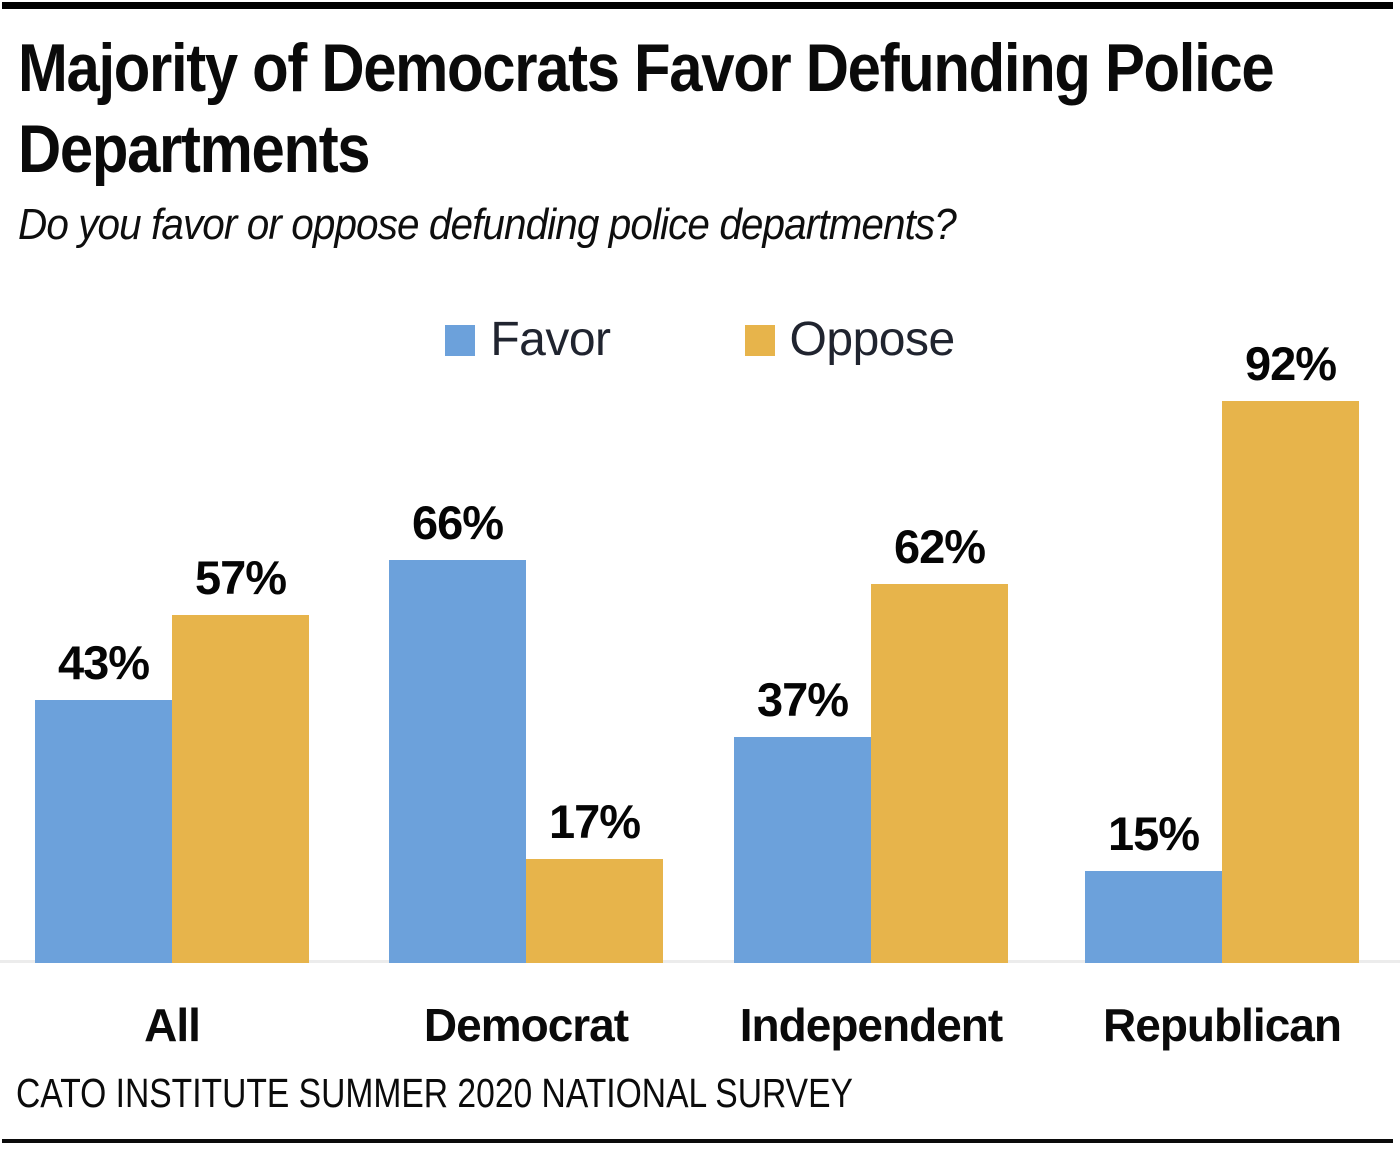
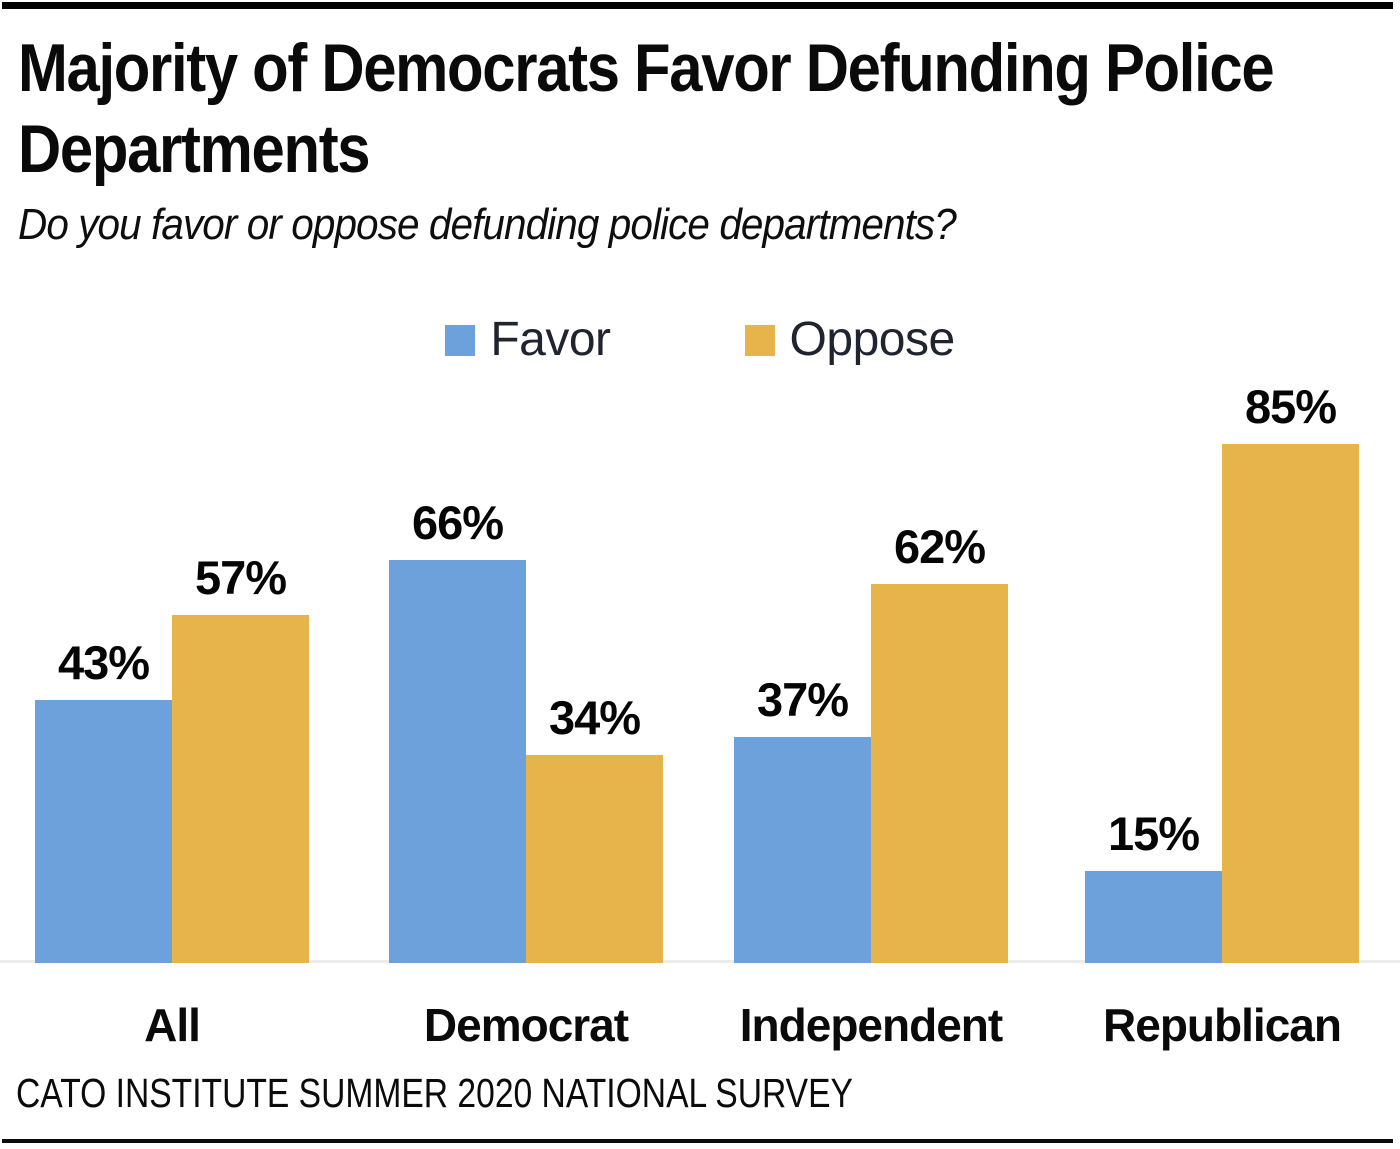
Oppose/Democrat: 17% -> 34%
Oppose/Republican: 92% -> 85%
